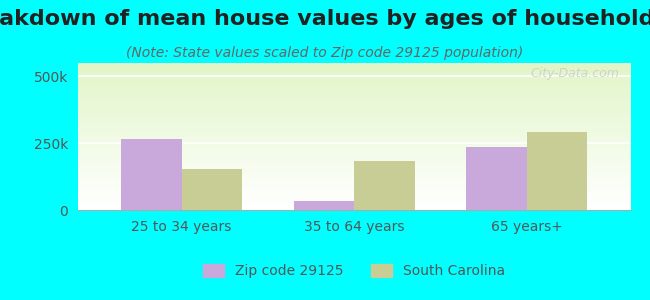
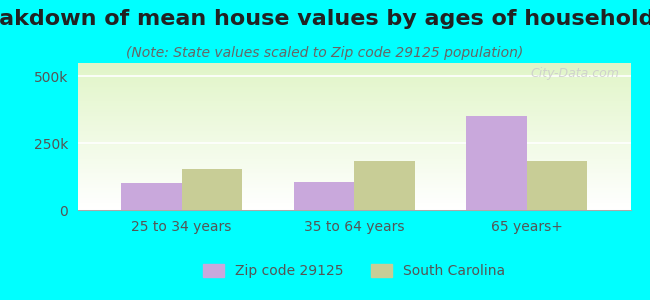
Zip code 29125/25 to 34 years: 265k -> 100k
Zip code 29125/35 to 64 years: 35k -> 105k
Zip code 29125/65 years+: 235k -> 350k
South Carolina/65 years+: 290k -> 185k
